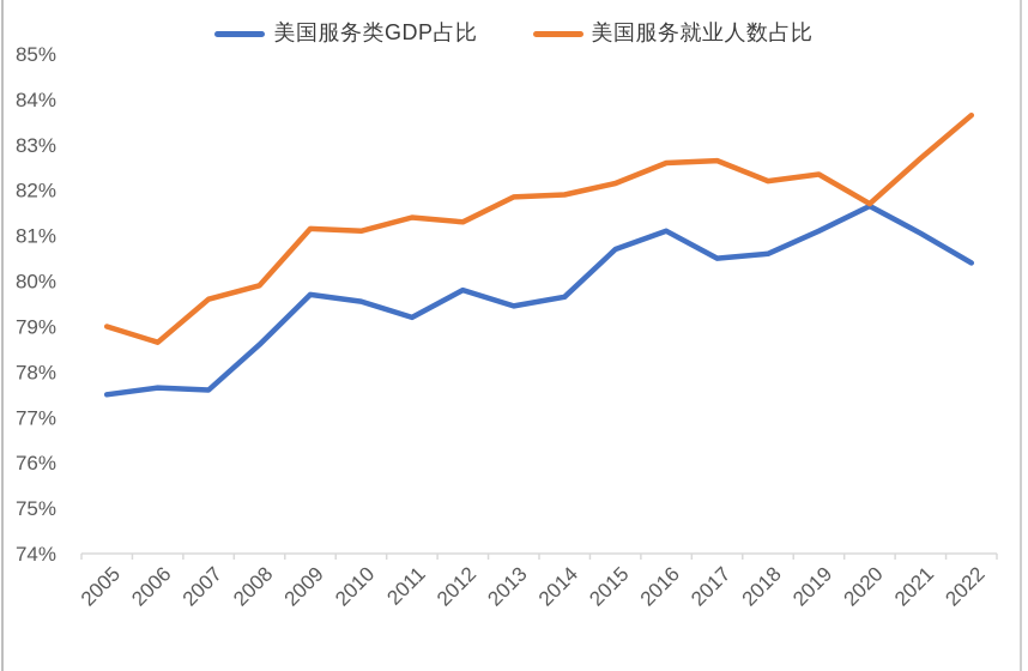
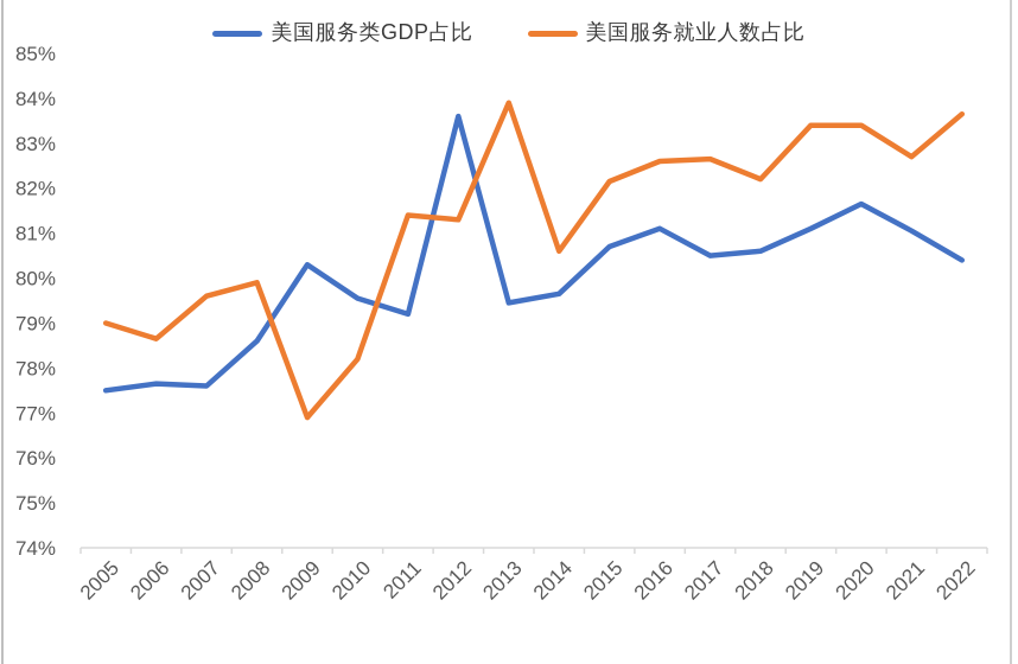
美国服务类GDP占比/2009: 79.7% -> 80.3%
美国服务就业人数占比/2009: 81.2% -> 76.9%
美国服务就业人数占比/2010: 81.1% -> 78.2%
美国服务类GDP占比/2012: 79.8% -> 83.6%
美国服务就业人数占比/2013: 81.8% -> 83.9%
美国服务就业人数占比/2014: 81.9% -> 80.6%
美国服务就业人数占比/2019: 82.3% -> 83.4%
美国服务就业人数占比/2020: 81.7% -> 83.4%
